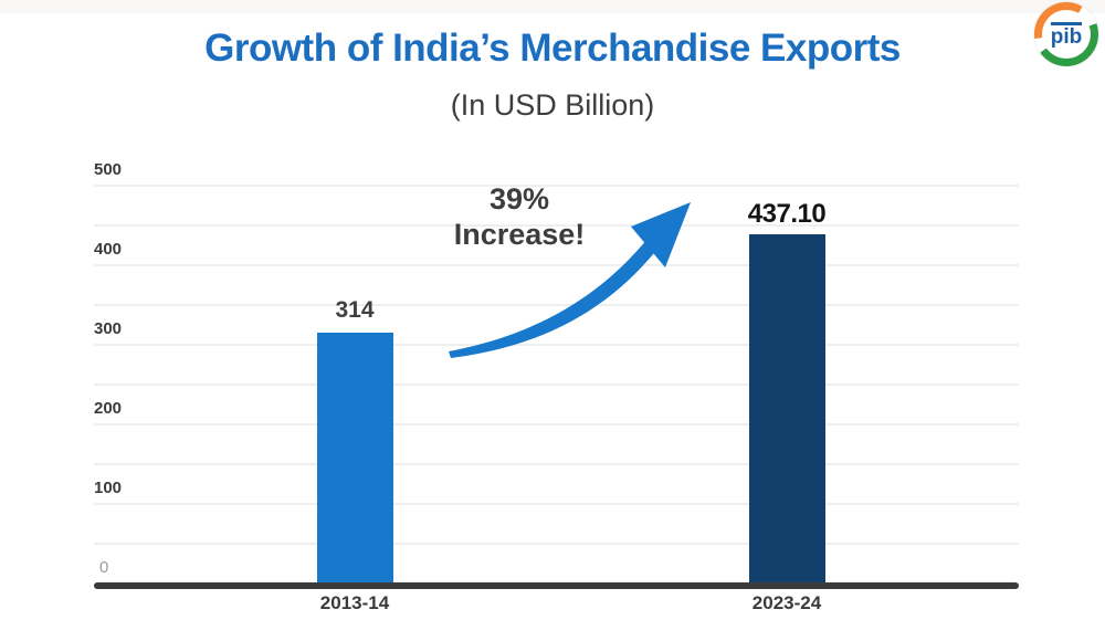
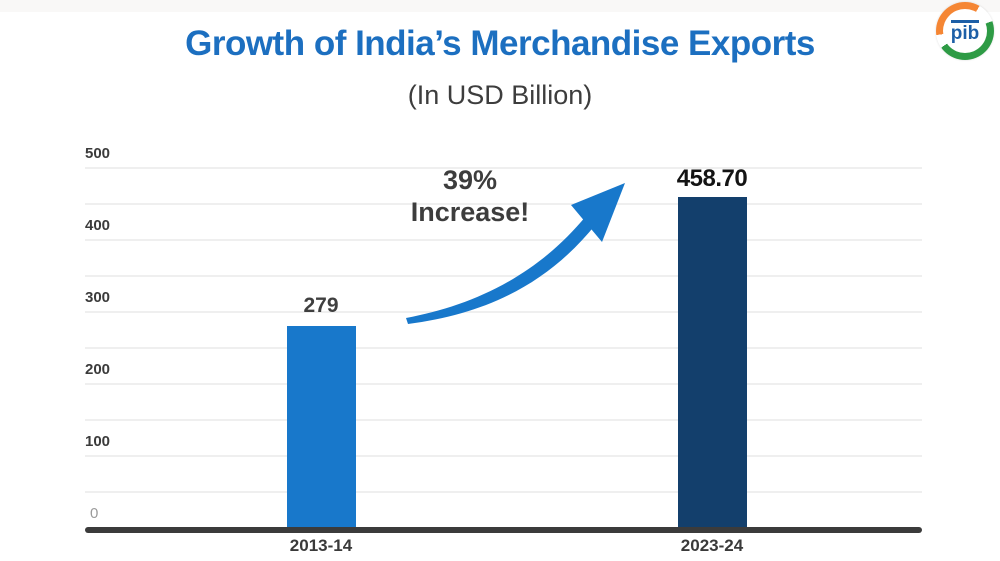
2013-14: 314 -> 279
2023-24: 437.10 -> 458.70
